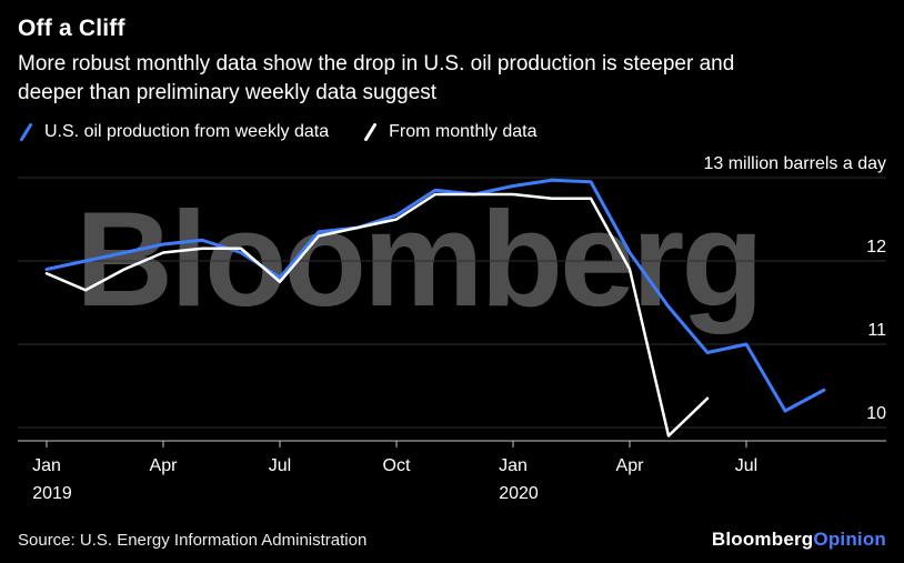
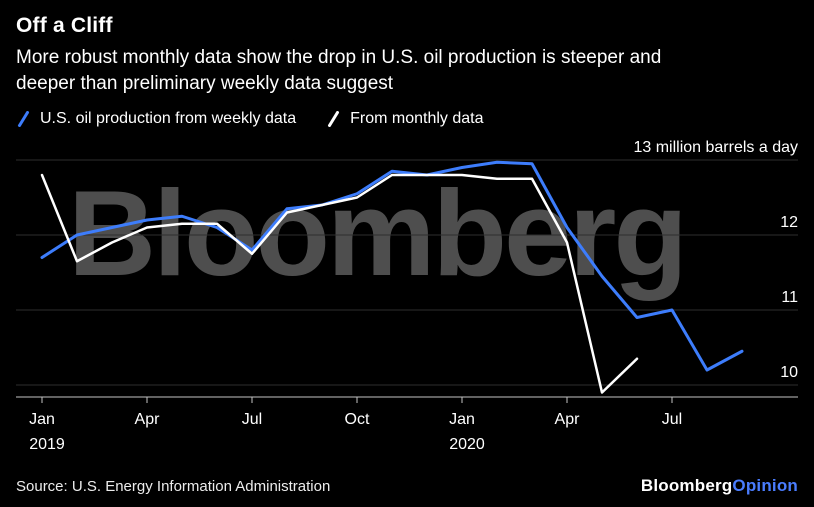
U.S. oil production from weekly data/Jan 2019: 11.9 -> 11.7
From monthly data/Jan 2019: 11.8 -> 12.8
